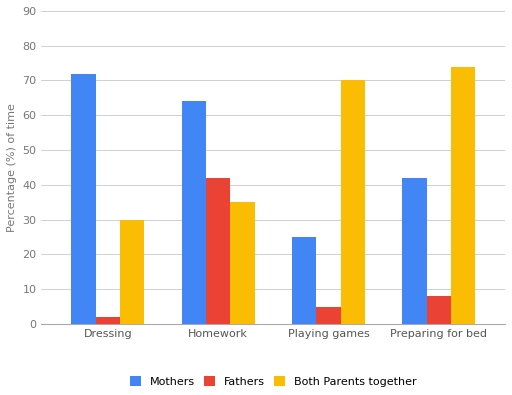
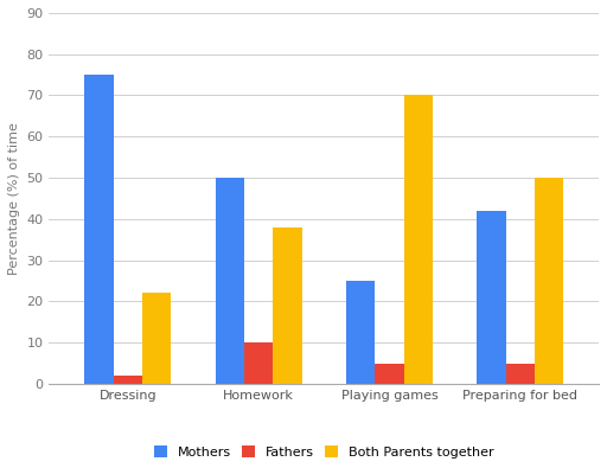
Mothers/Dressing: 72 -> 75
Both Parents together/Dressing: 30 -> 22
Mothers/Homework: 64 -> 50
Fathers/Homework: 42 -> 10
Both Parents together/Homework: 35 -> 38
Fathers/Preparing for bed: 8 -> 5
Both Parents together/Preparing for bed: 74 -> 50
